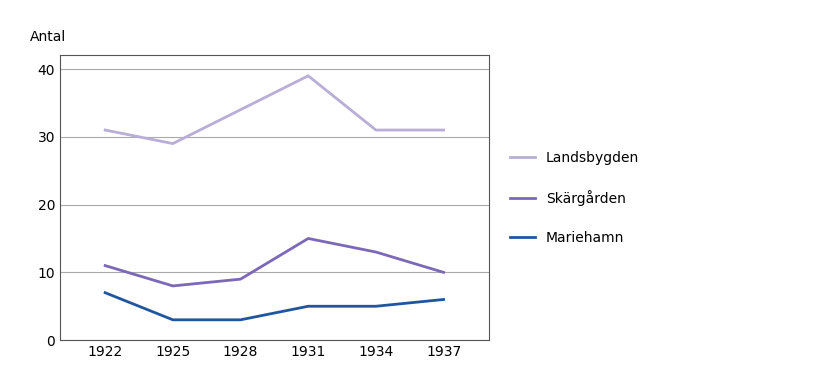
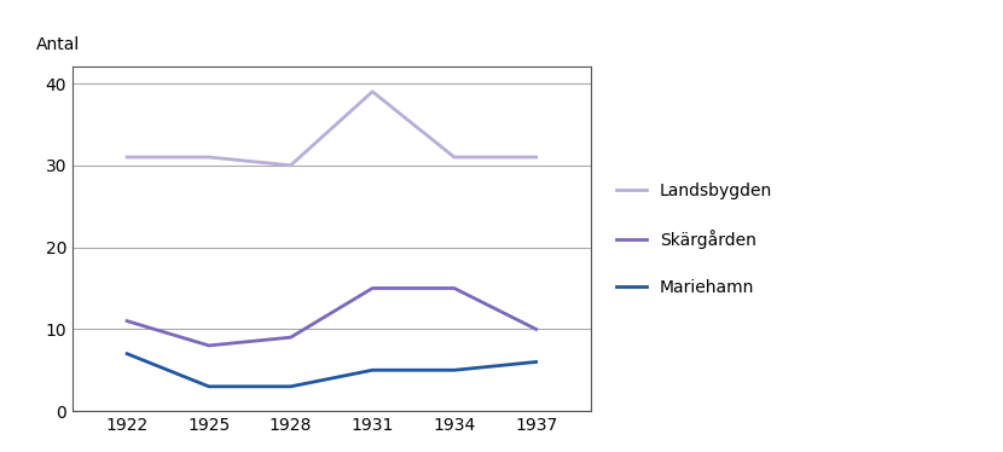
Landsbygden/1925: 29 -> 31
Landsbygden/1928: 34 -> 30
Skärgården/1934: 13 -> 15
